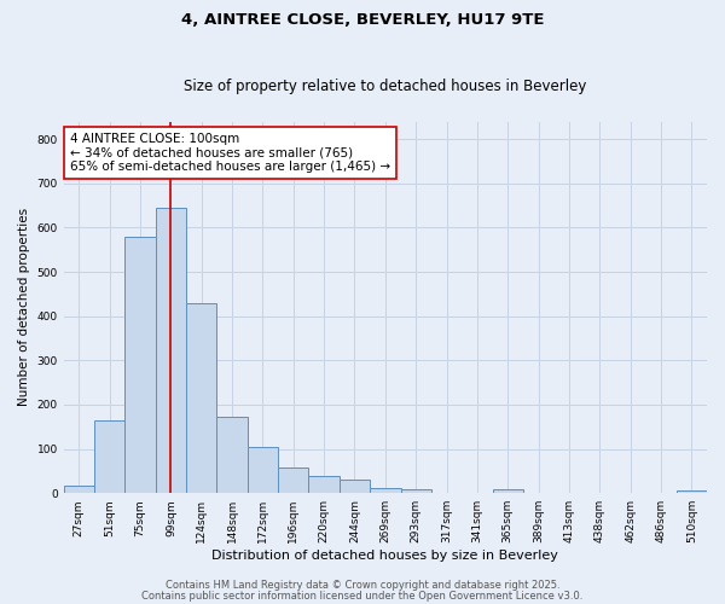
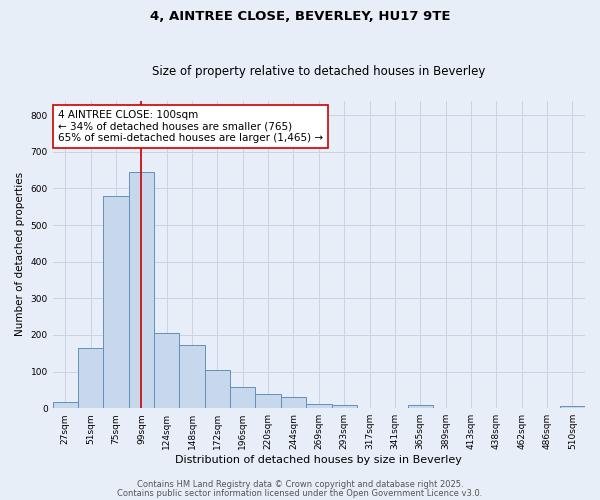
124sqm: 430 -> 205
